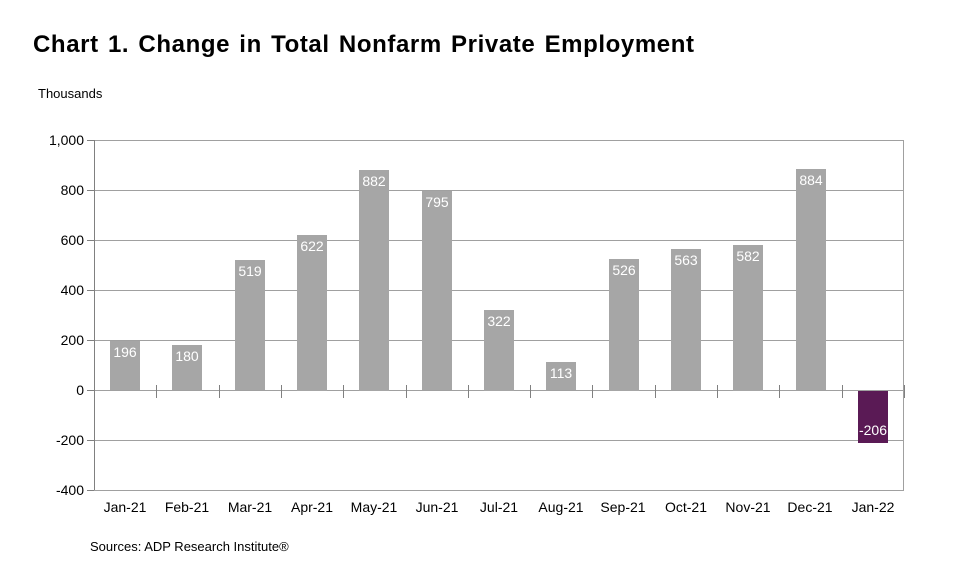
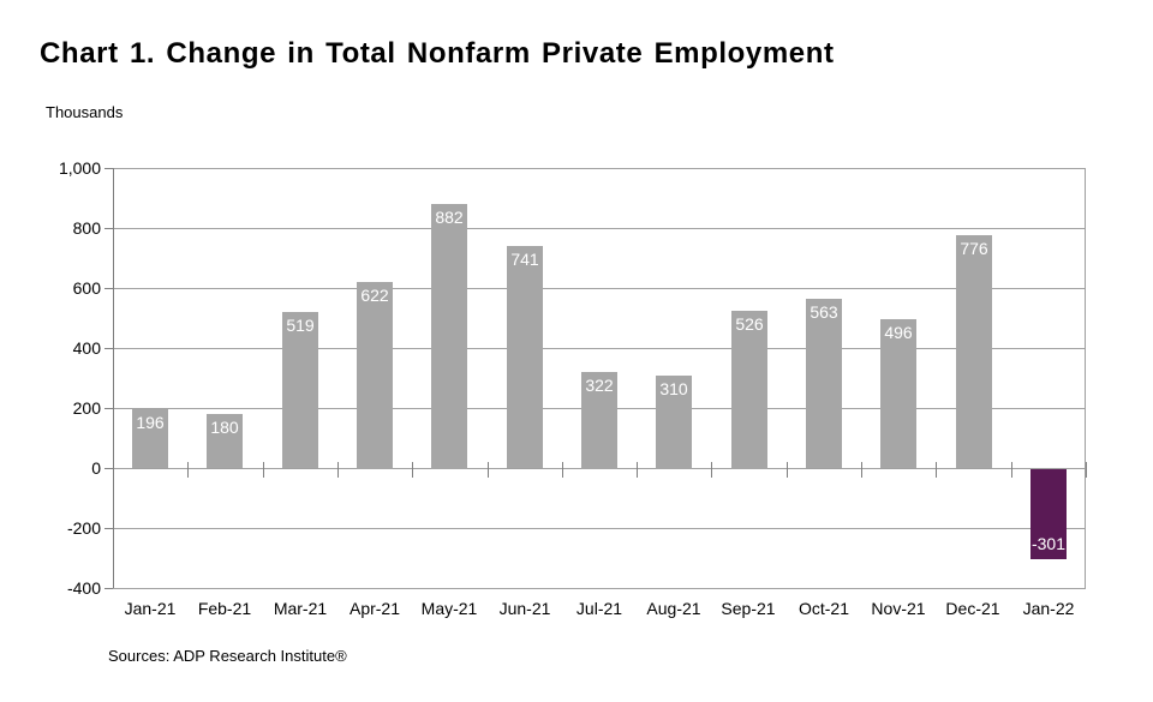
Jun-21: 795 -> 741
Aug-21: 113 -> 310
Nov-21: 582 -> 496
Dec-21: 884 -> 776
Jan-22: -206 -> -301
